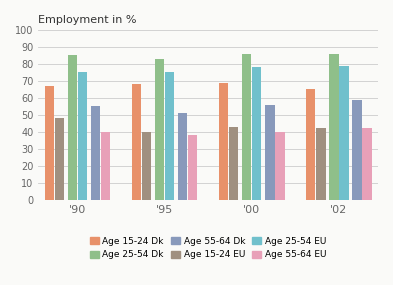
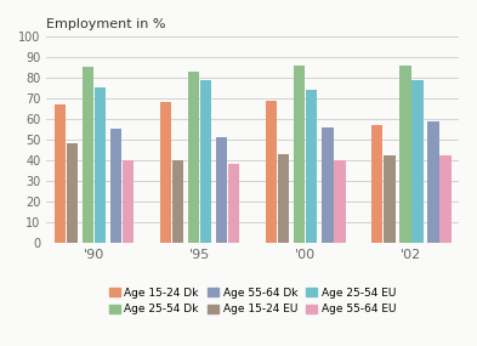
Age 25-54 EU/'95: 75 -> 79
Age 25-54 EU/'00: 78 -> 74
Age 15-24 Dk/'02: 65 -> 57
